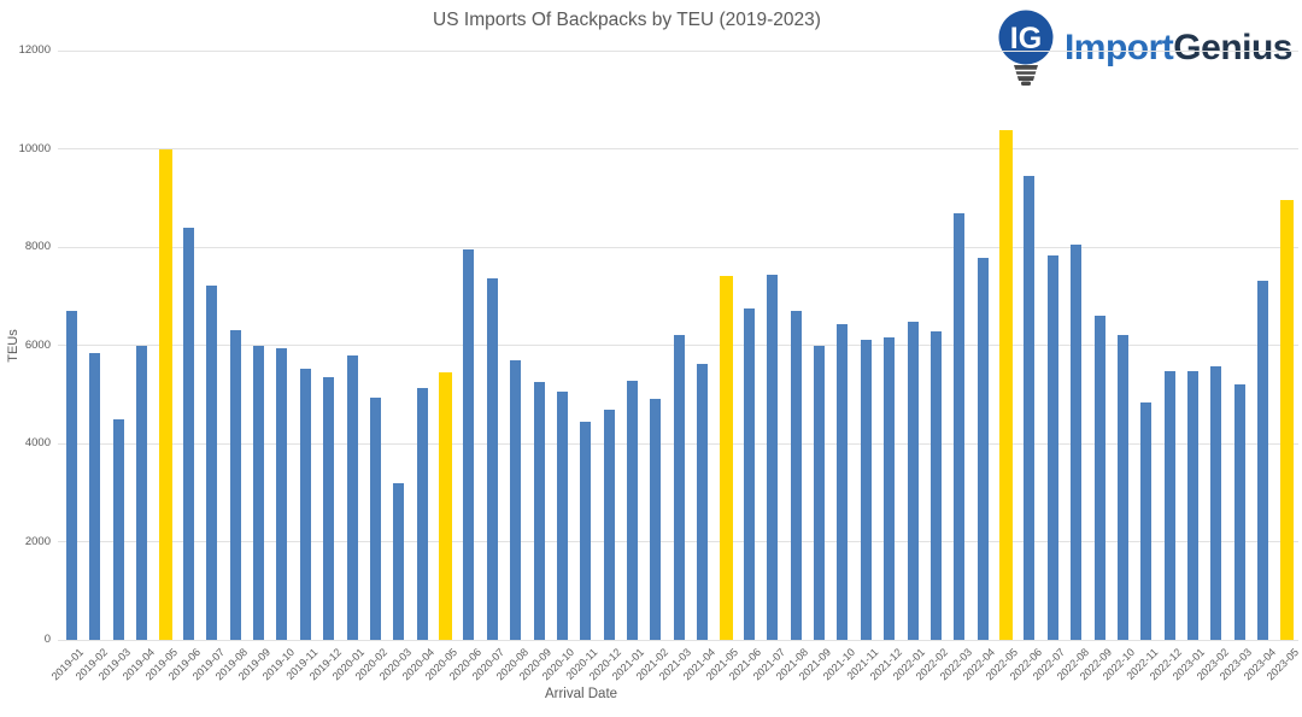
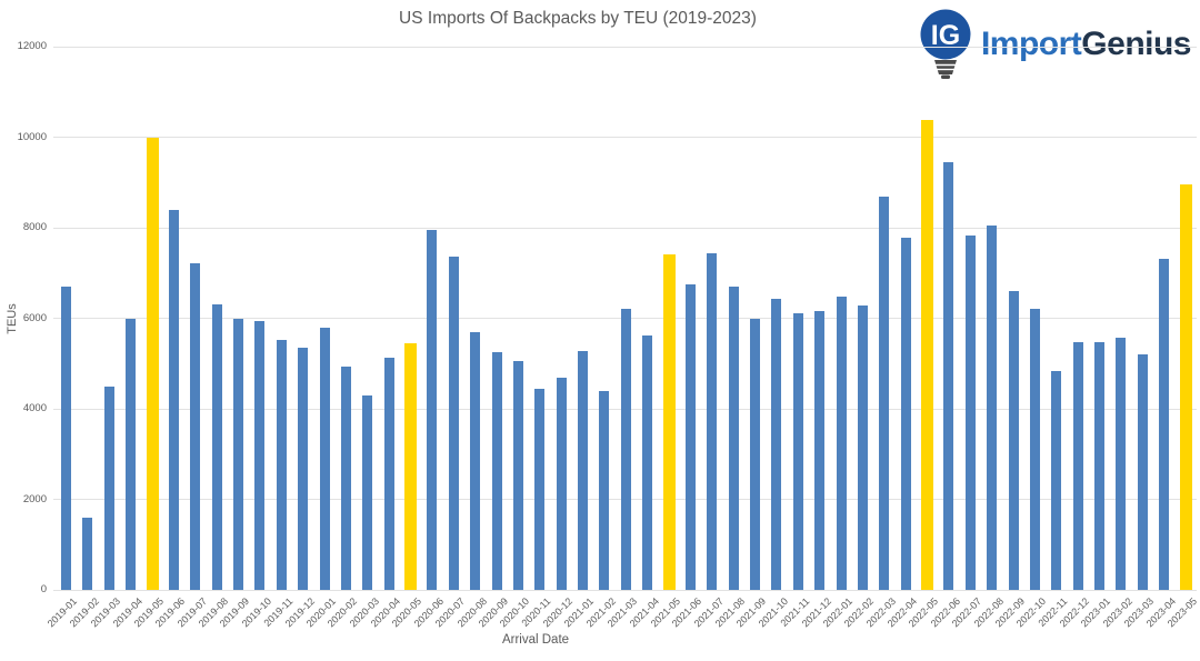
2019-02: 5800 -> 1600
2020-03: 3200 -> 4300
2021-02: 4900 -> 4400
